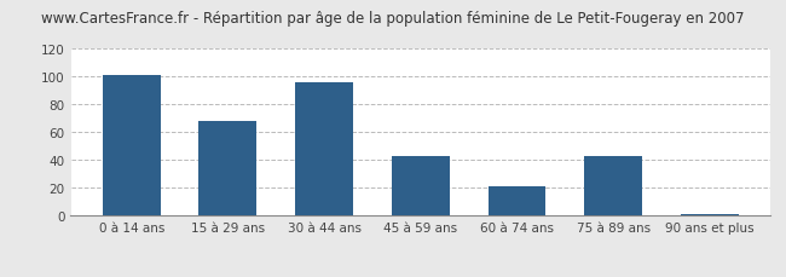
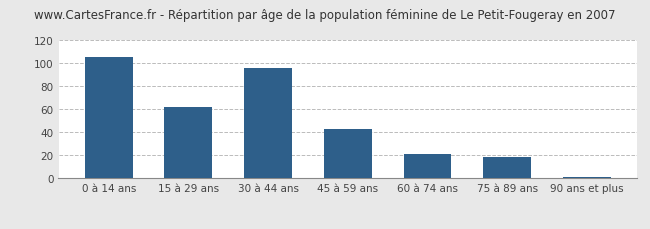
0 à 14 ans: 101 -> 106
15 à 29 ans: 68 -> 62
75 à 89 ans: 43 -> 19
